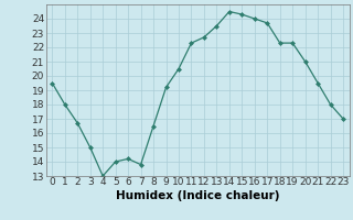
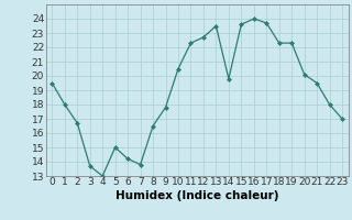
3: 15.0 -> 13.7
5: 14.0 -> 15.0
9: 19.2 -> 17.8
14: 24.5 -> 19.8
15: 24.3 -> 23.6
20: 21.0 -> 20.1
